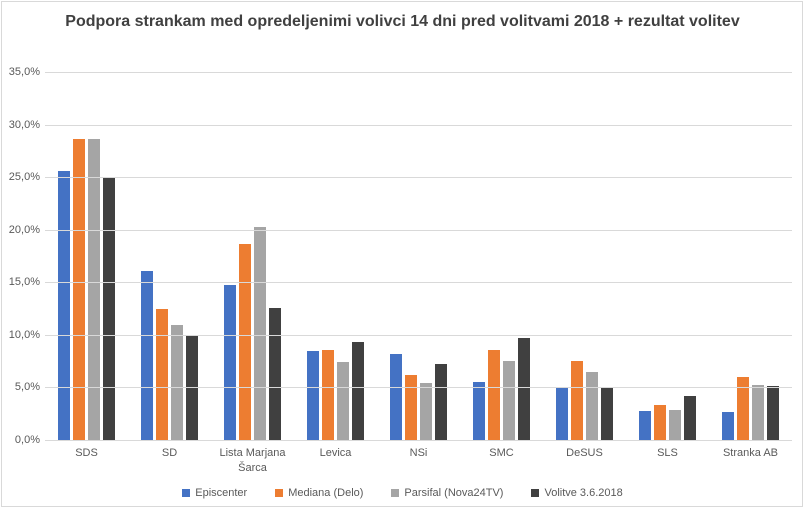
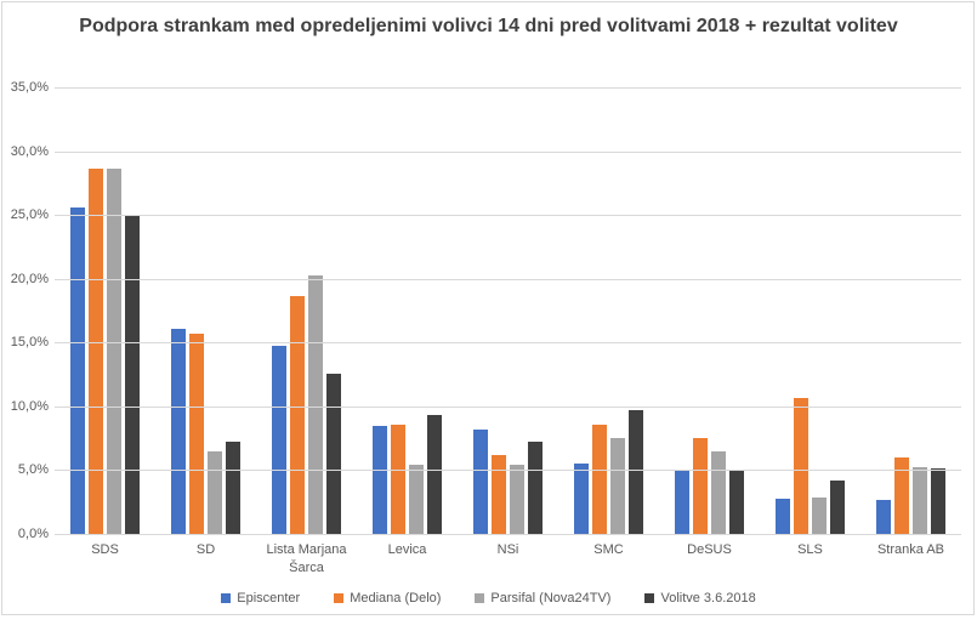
Mediana (Delo)/SD: 12,5% -> 15,7%
Parsifal (Nova24TV)/SD: 10,9% -> 6,5%
Volitve 3.6.2018/SD: 9,9% -> 7,2%
Parsifal (Nova24TV)/Levica: 7,4% -> 5,4%
Mediana (Delo)/SLS: 3,3% -> 10,7%
